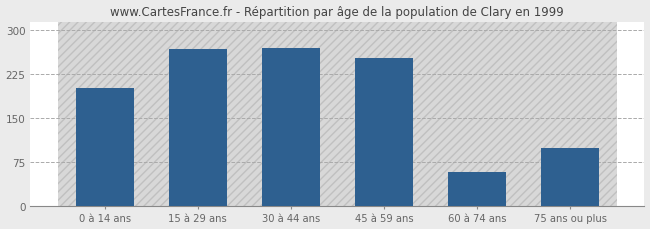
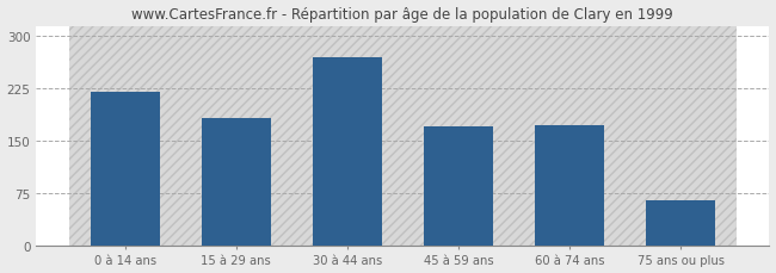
0 à 14 ans: 202 -> 220
15 à 29 ans: 268 -> 182
45 à 59 ans: 252 -> 170
60 à 74 ans: 58 -> 172
75 ans ou plus: 98 -> 65
